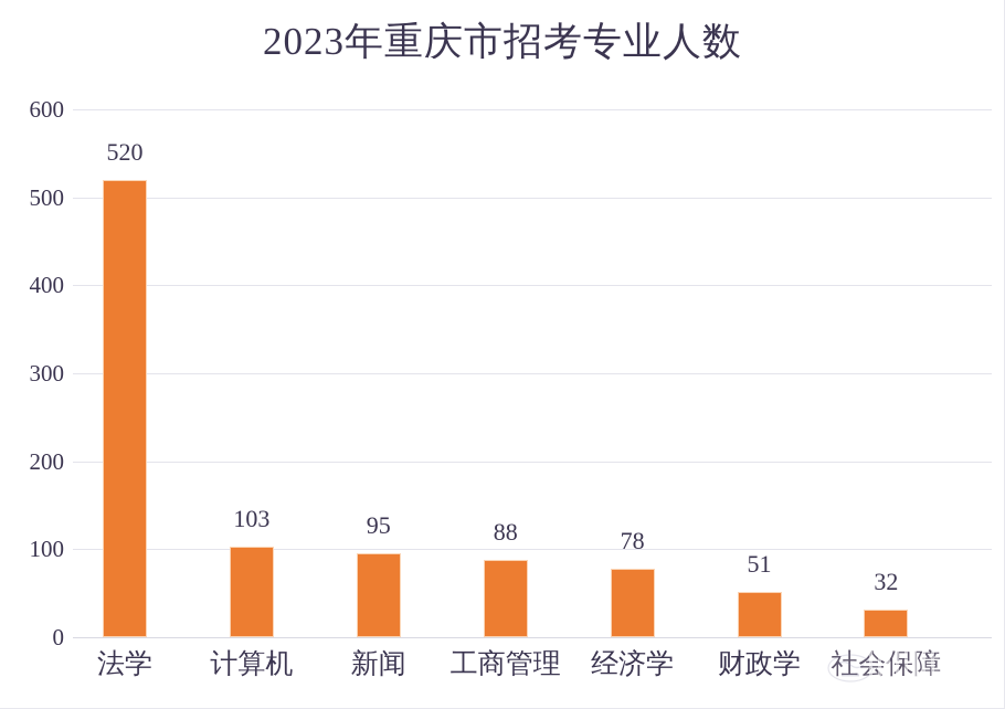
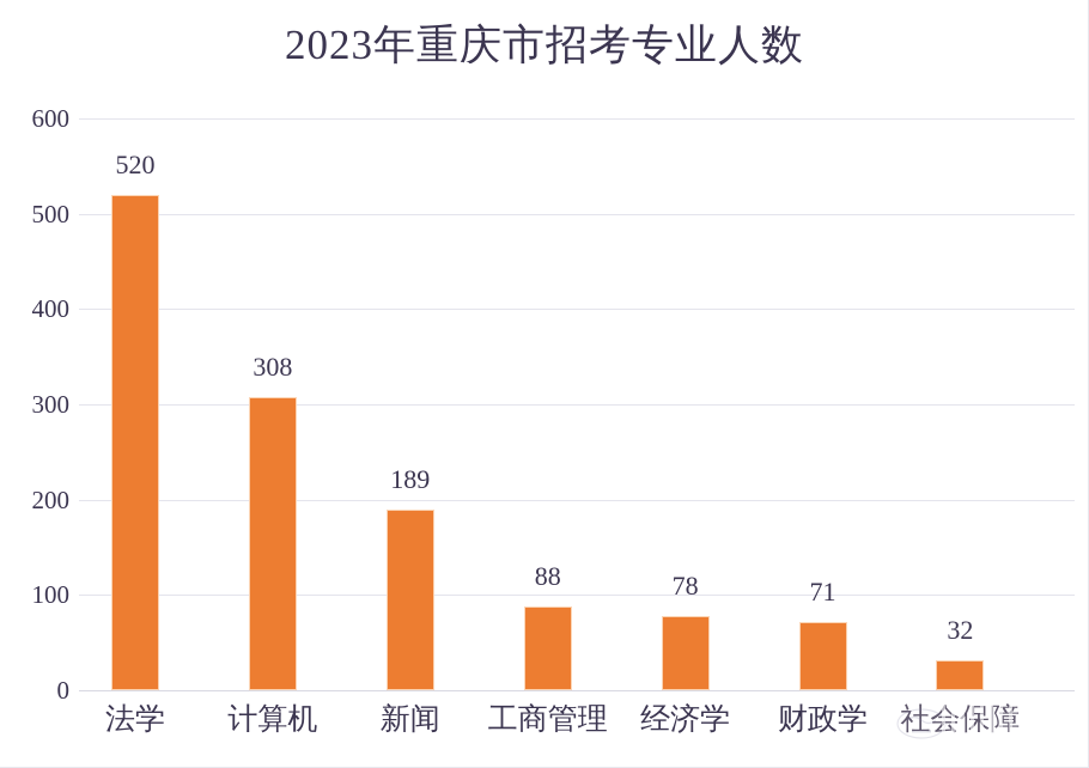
计算机: 103 -> 308
新闻: 95 -> 189
财政学: 51 -> 71
